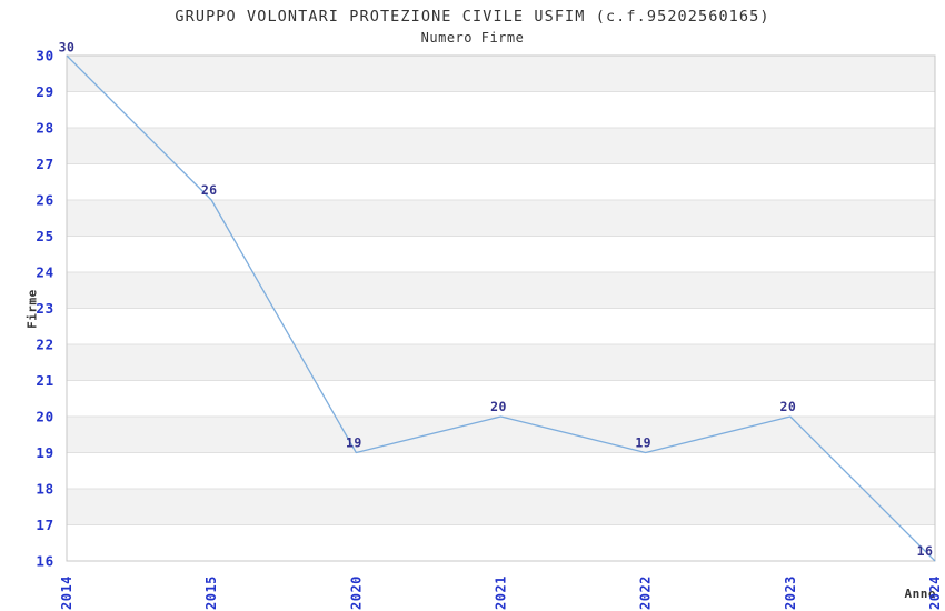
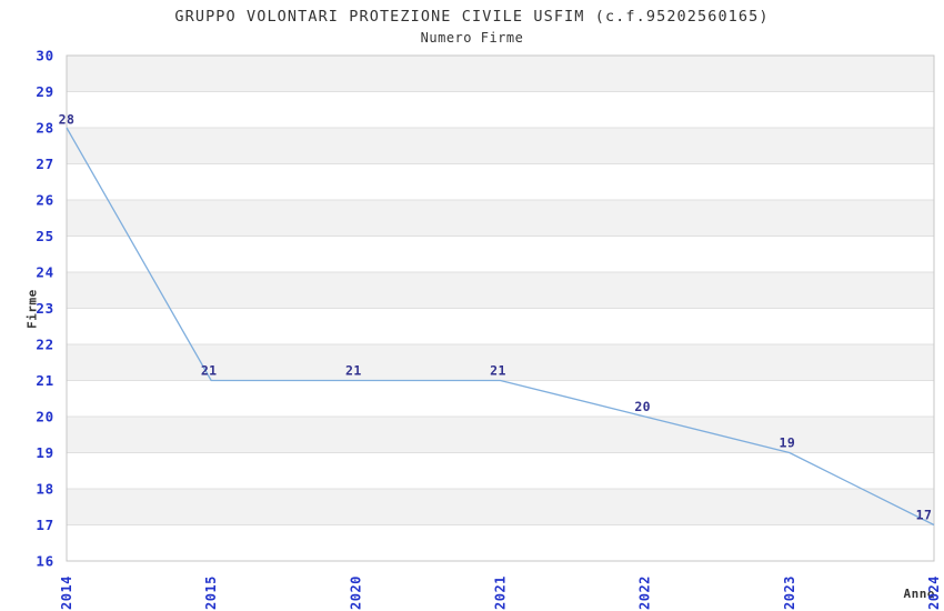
2014: 30 -> 28
2015: 26 -> 21
2020: 19 -> 21
2021: 20 -> 21
2022: 19 -> 20
2023: 20 -> 19
2024: 16 -> 17
